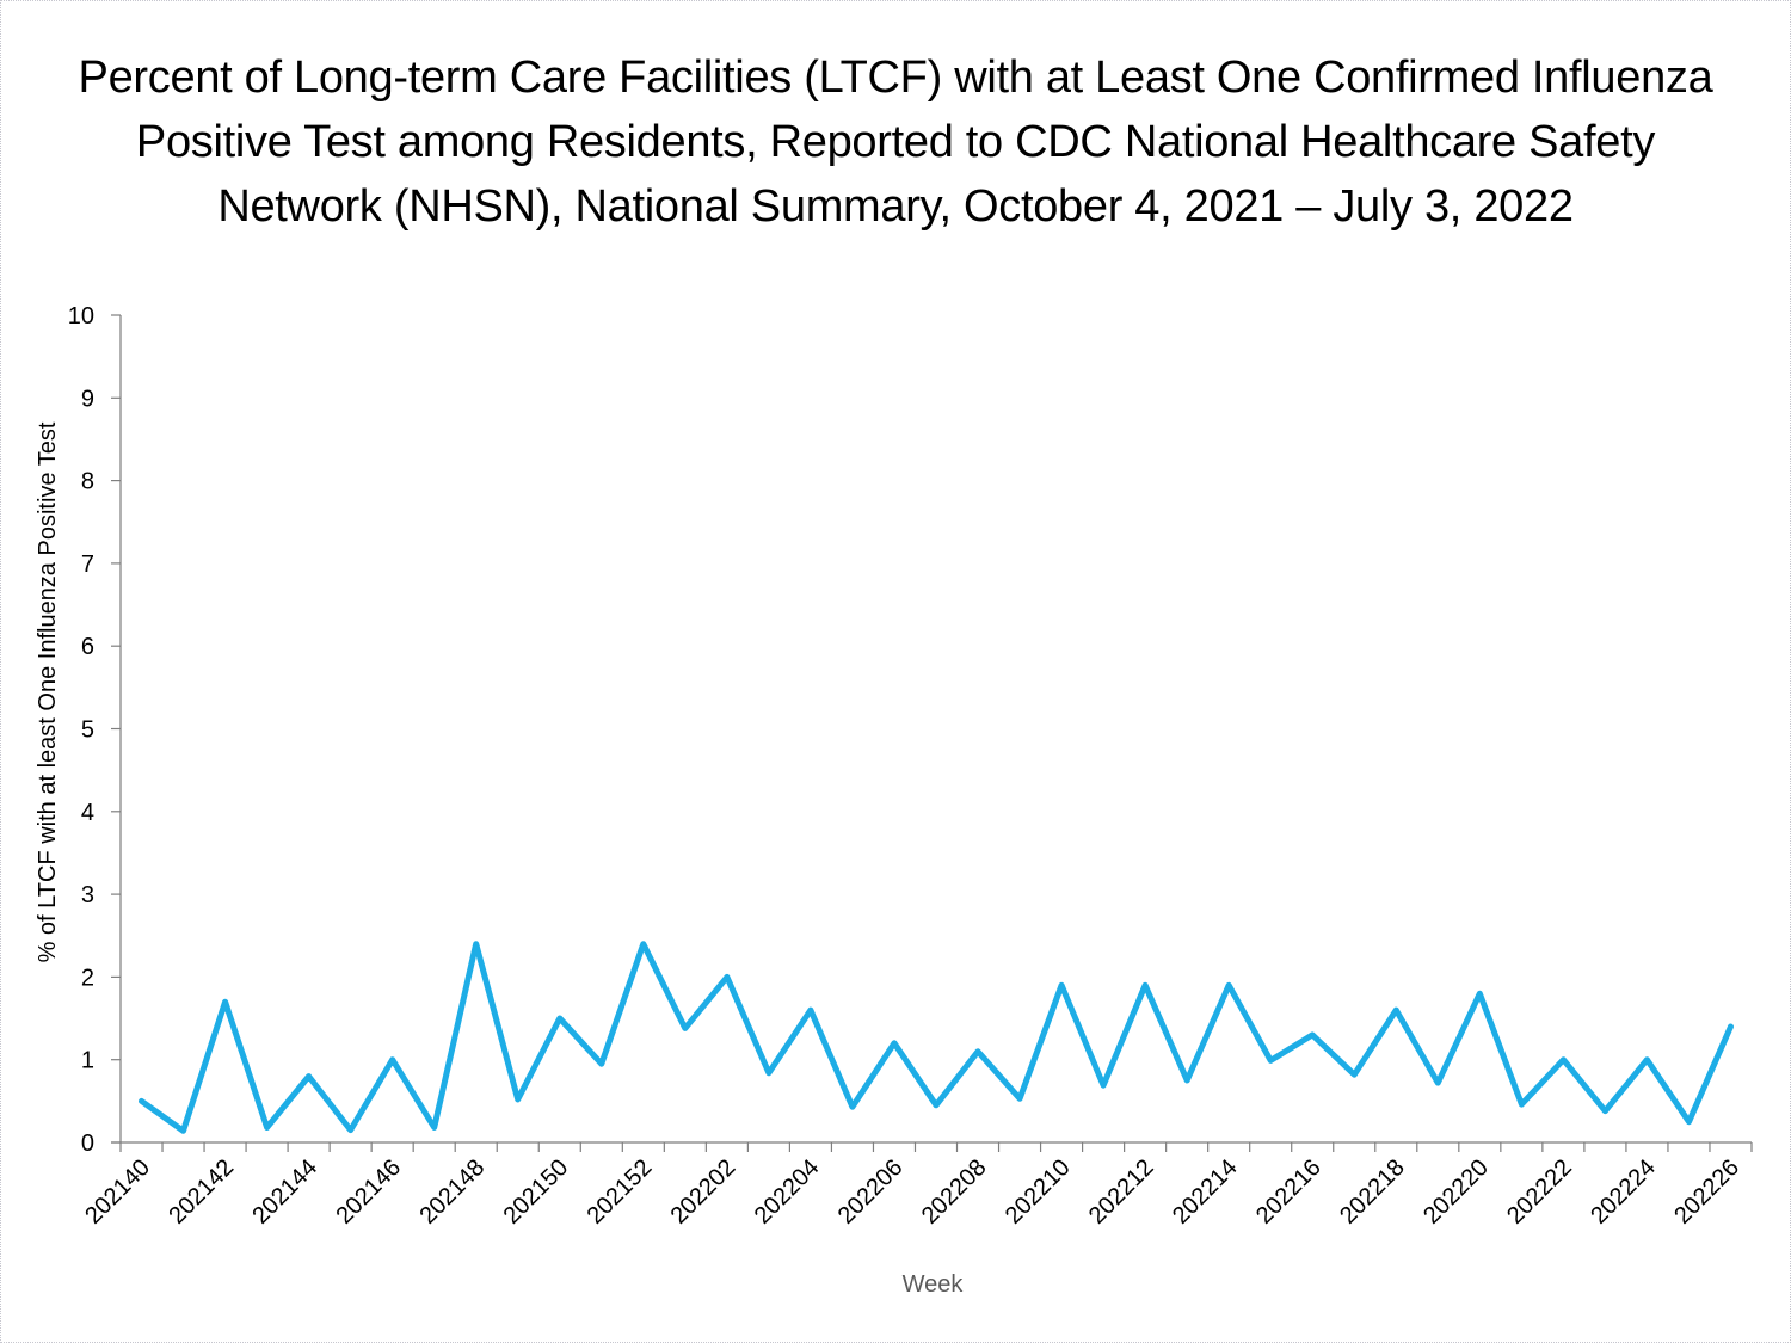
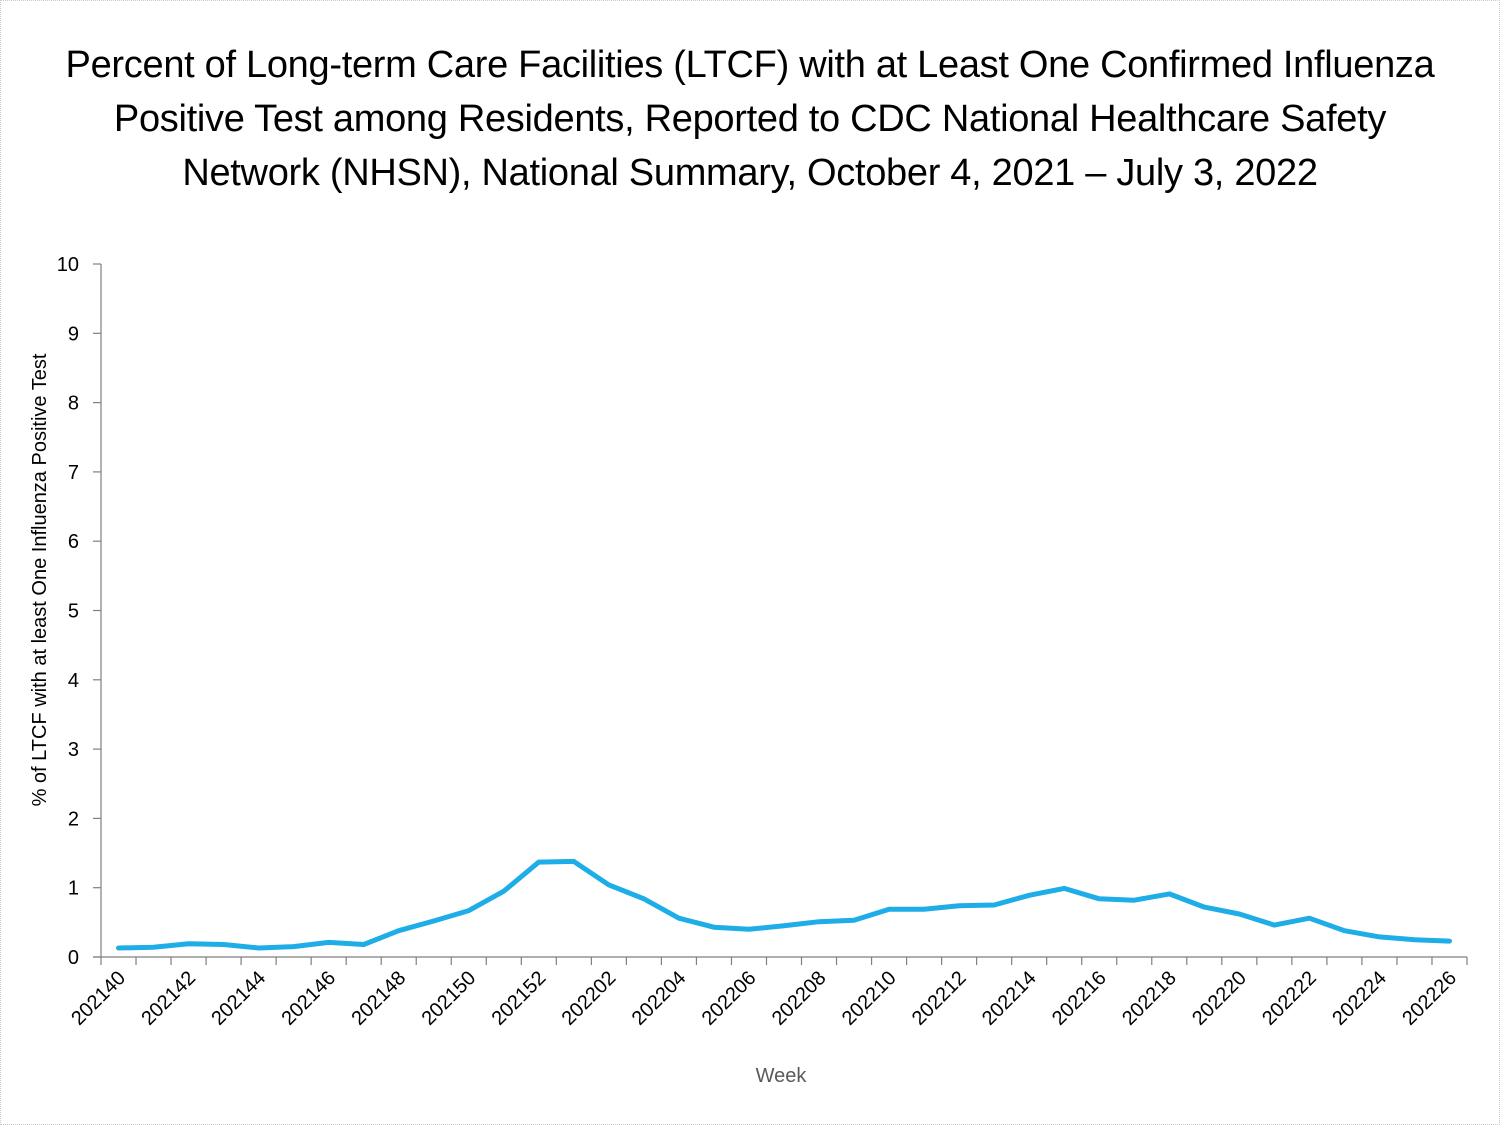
202140: 0.5 -> 0.1
202142: 1.7 -> 0.2
202144: 0.8 -> 0.1
202146: 1.0 -> 0.2
202148: 2.4 -> 0.4
202150: 1.5 -> 0.7
202152: 2.4 -> 1.4
202202: 2.0 -> 1.0
202204: 1.6 -> 0.6
202206: 1.2 -> 0.4
202208: 1.1 -> 0.5
202210: 1.9 -> 0.7
202212: 1.9 -> 0.7
202214: 1.9 -> 0.9
202216: 1.3 -> 0.8
202218: 1.6 -> 0.9
202220: 1.8 -> 0.6
202222: 1.0 -> 0.6
202224: 1.0 -> 0.3
202226: 1.4 -> 0.2
